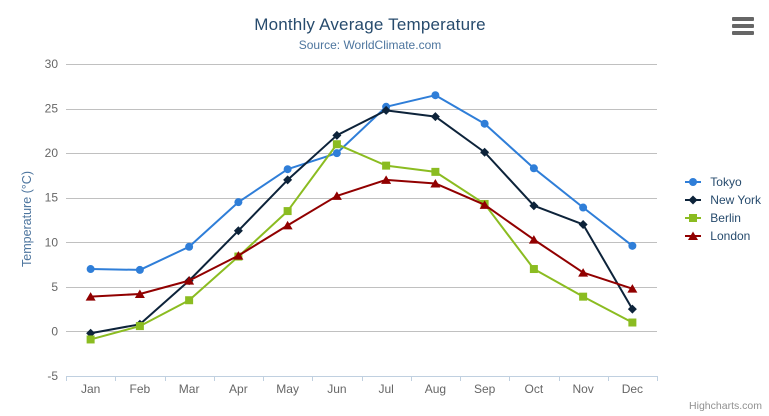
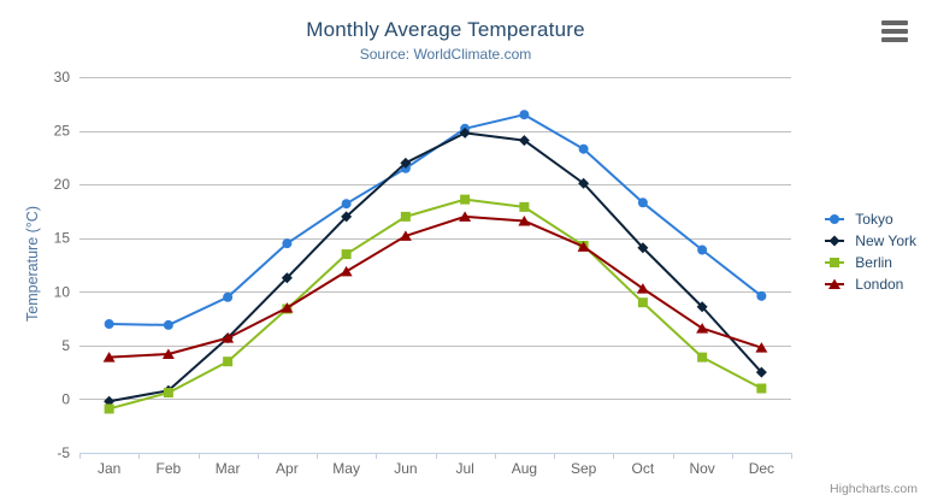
Tokyo/Jun: 20 -> 22
Berlin/Jun: 21 -> 17
Berlin/Oct: 7 -> 9
New York/Nov: 12 -> 9
